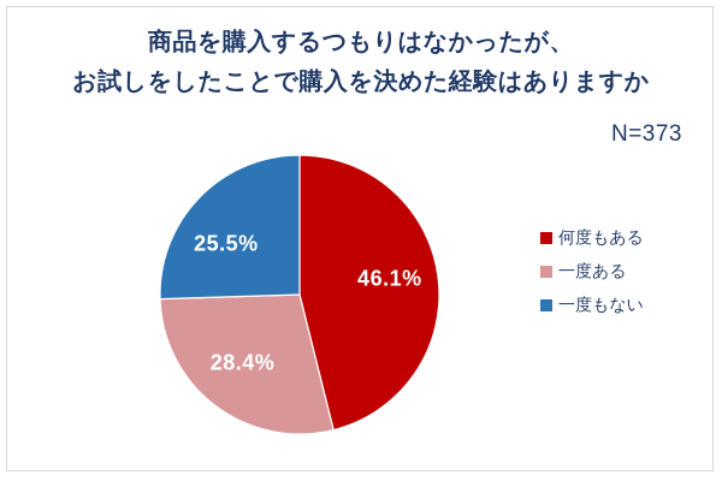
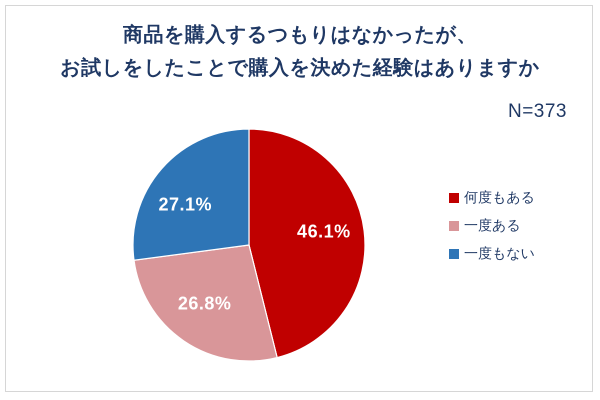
一度ある: 28.4% -> 26.8%
一度もない: 25.5% -> 27.1%
